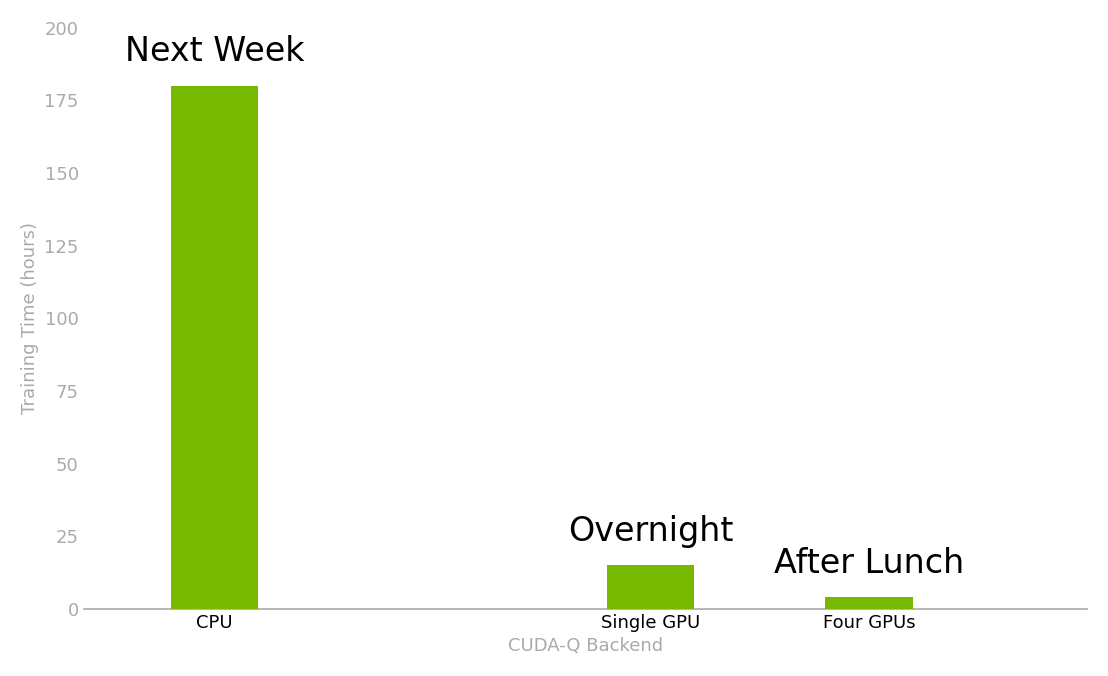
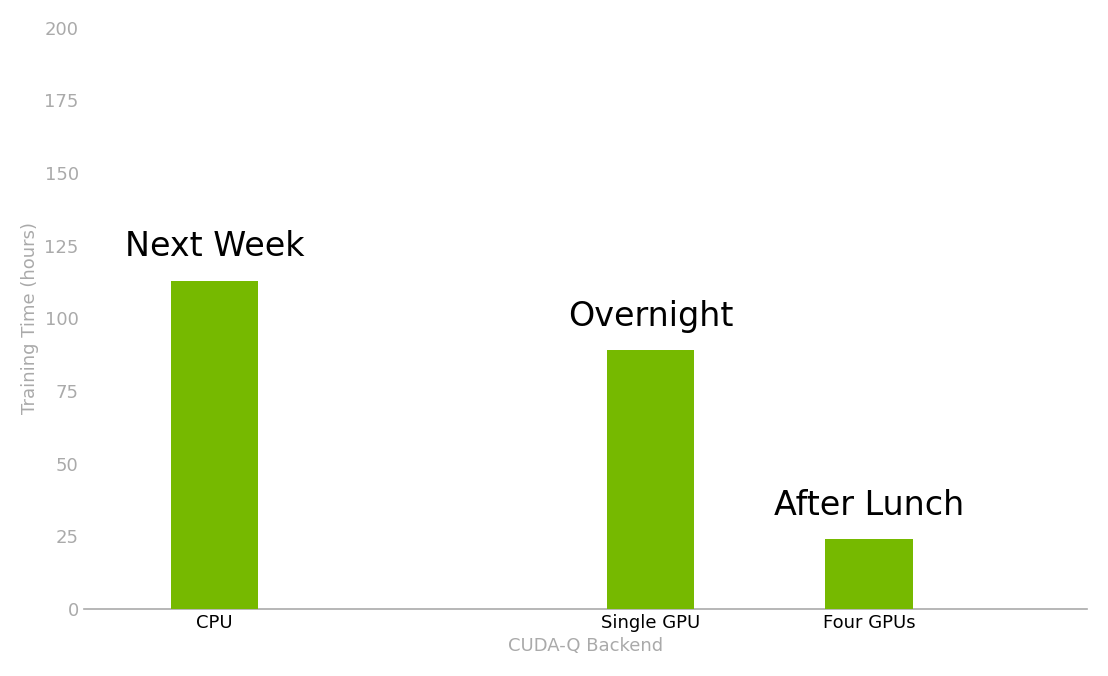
CPU: 180 -> 113
Single GPU: 15 -> 89
Four GPUs: 4 -> 24
